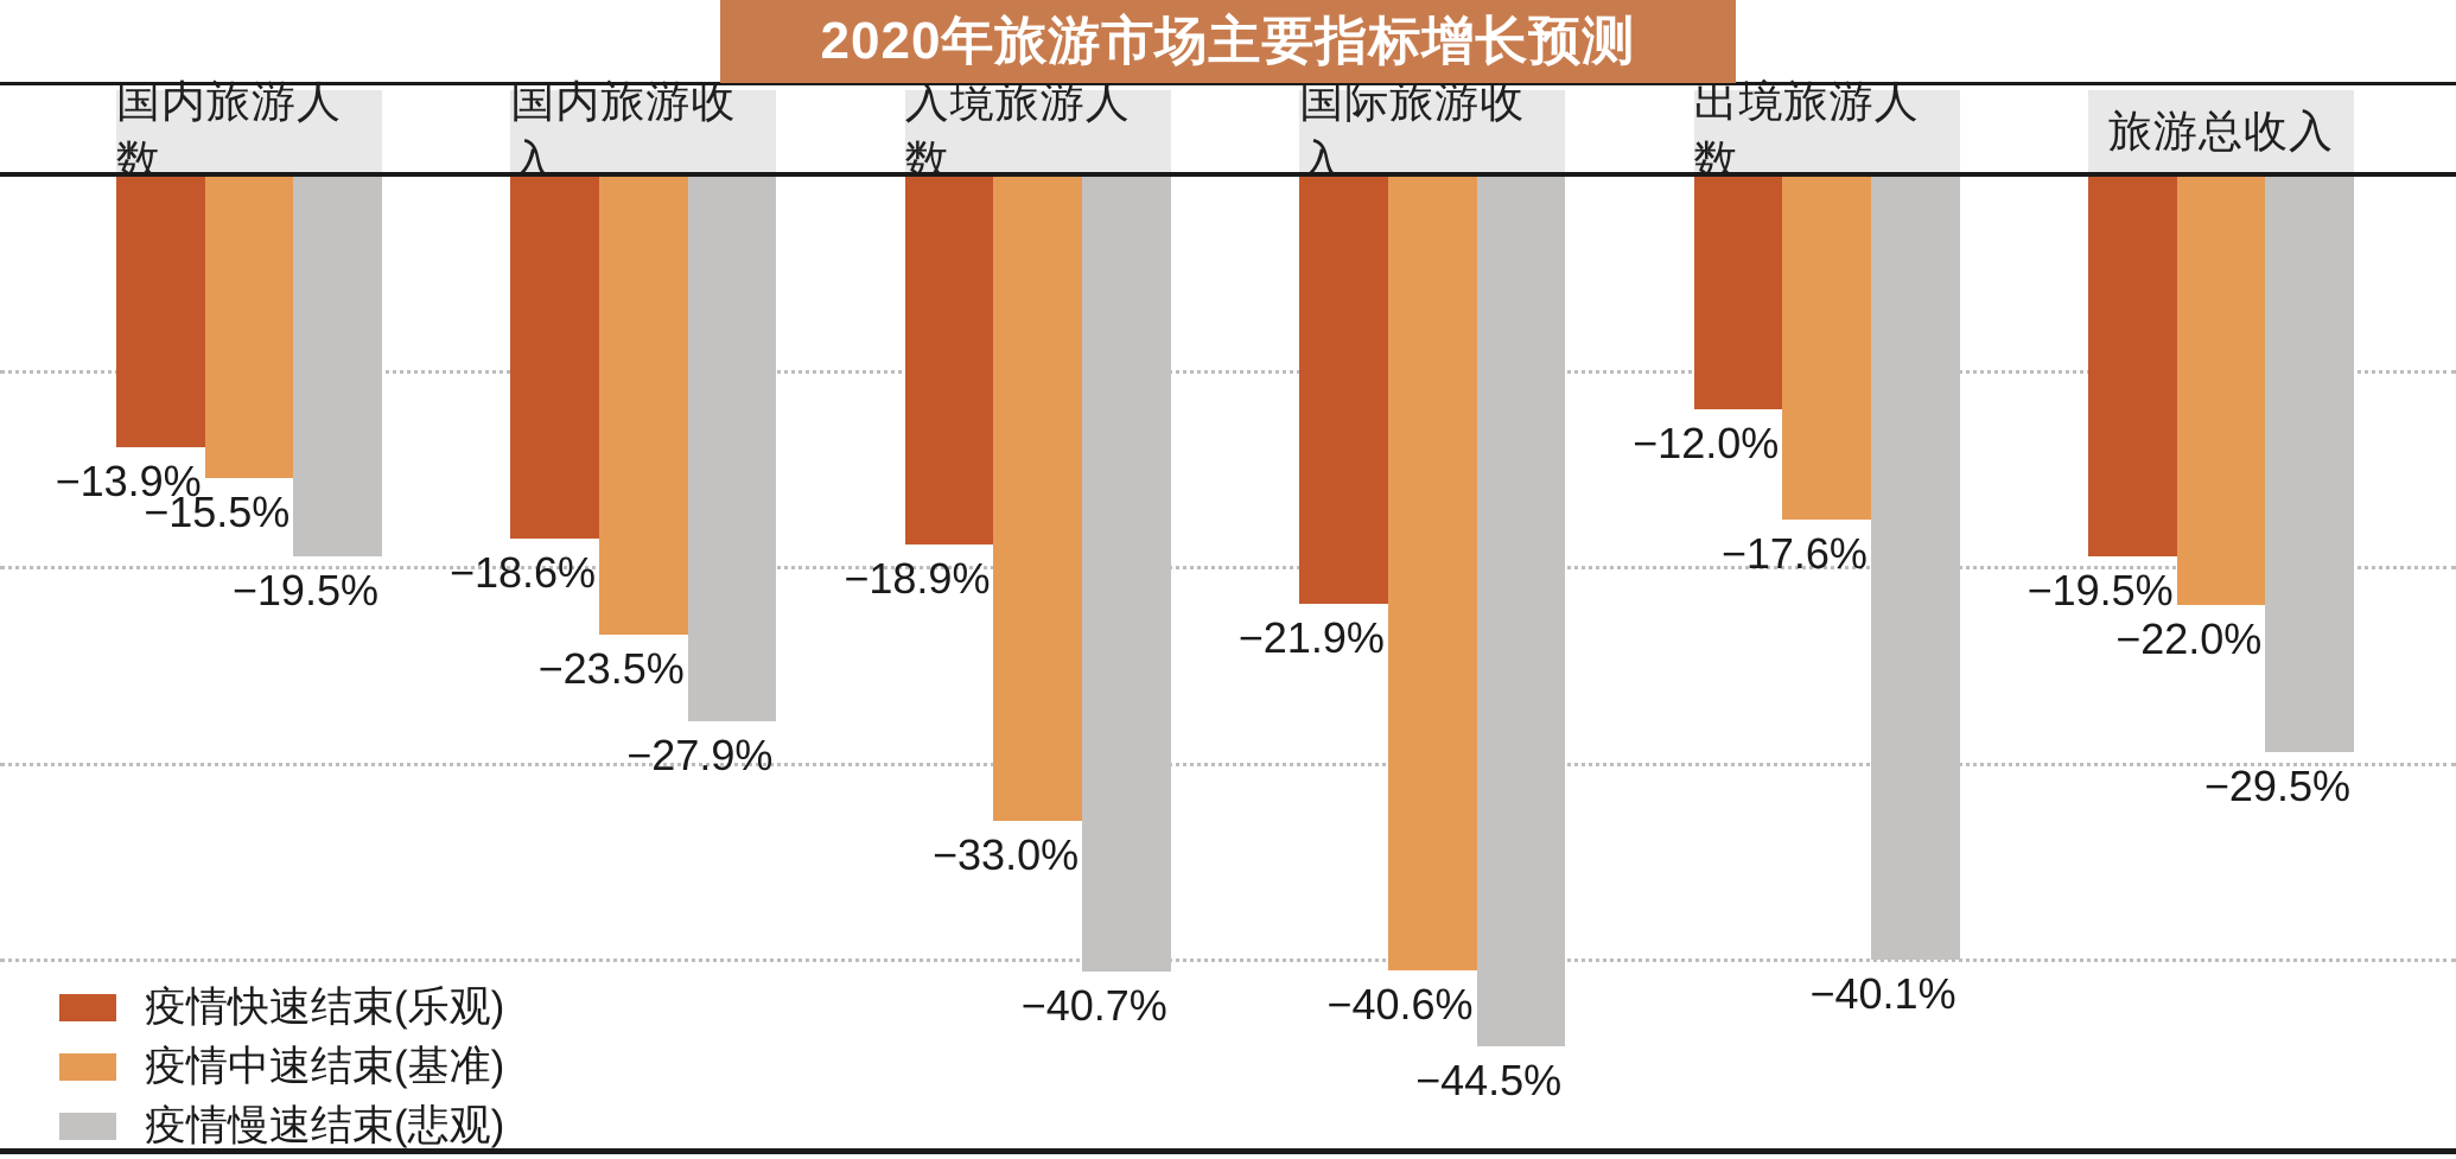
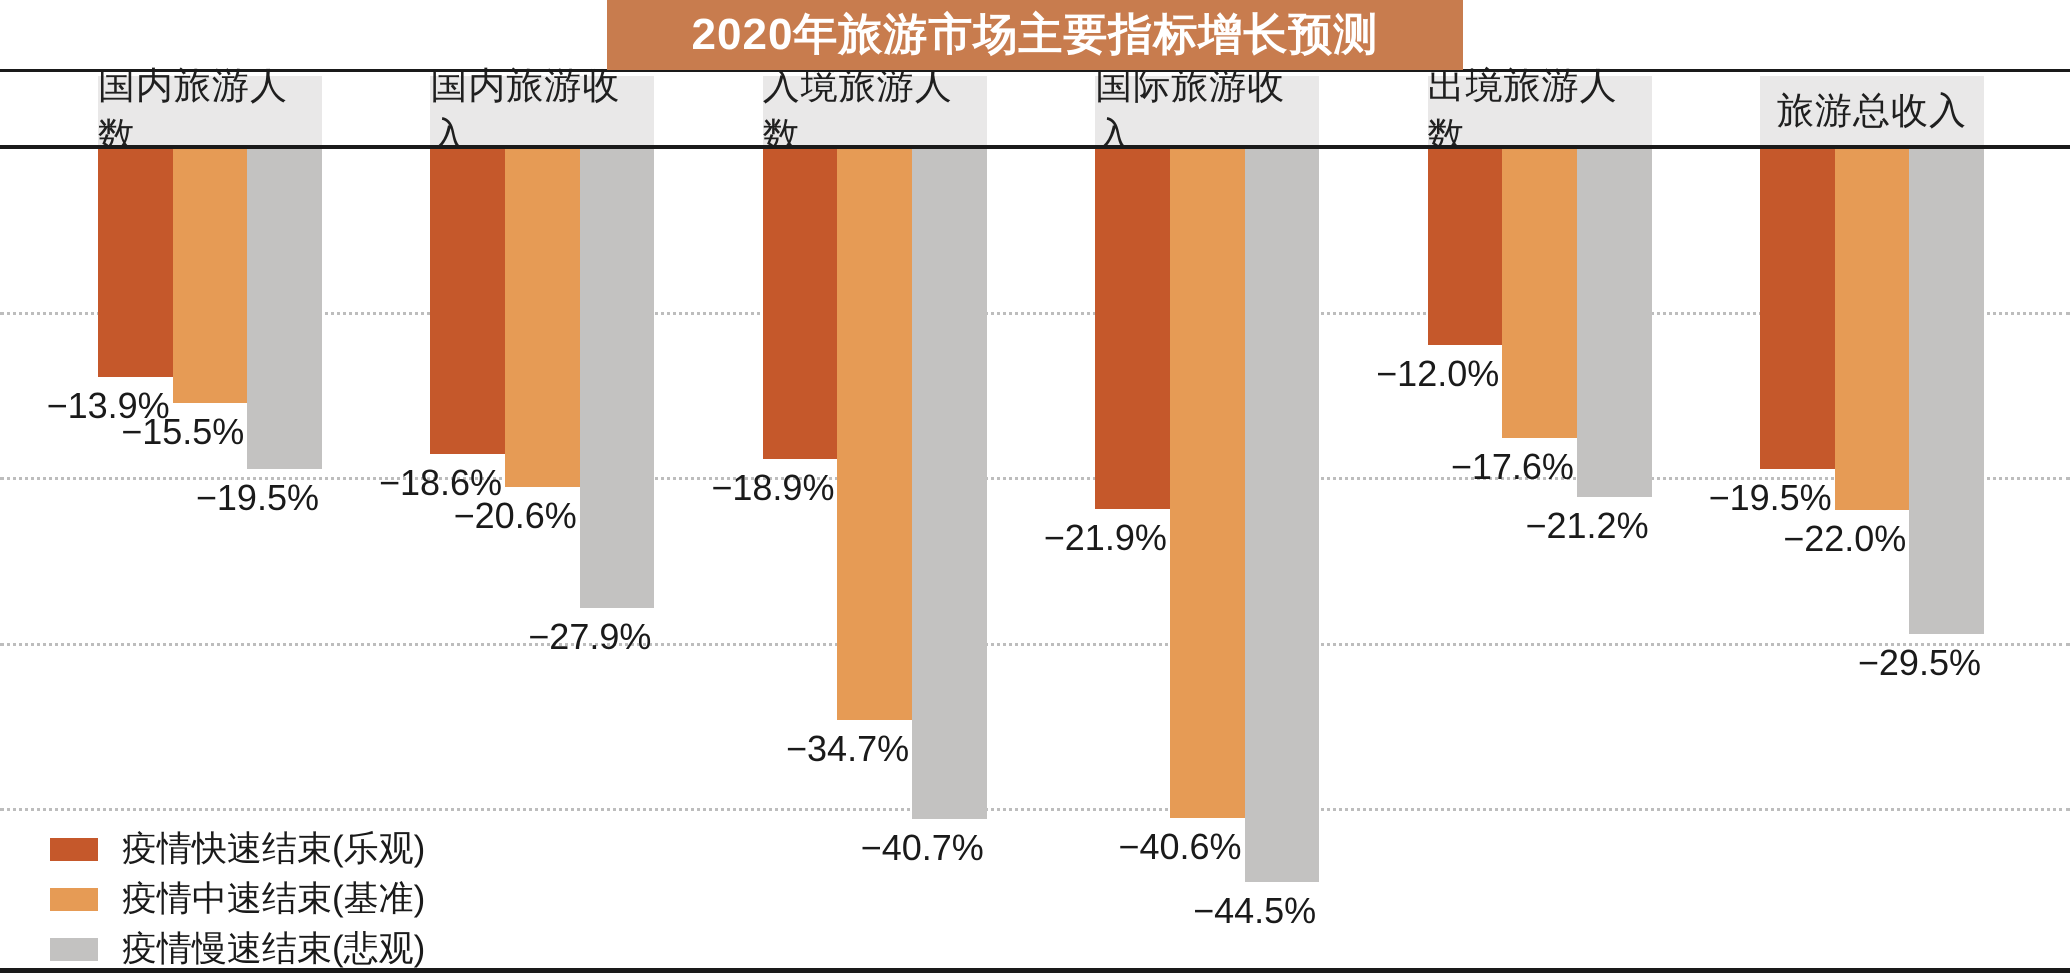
疫情中速结束(基准)/国内旅游收入: −23.5% -> −20.6%
疫情中速结束(基准)/入境旅游人数: −33.0% -> −34.7%
疫情慢速结束(悲观)/出境旅游人数: −40.1% -> −21.2%
